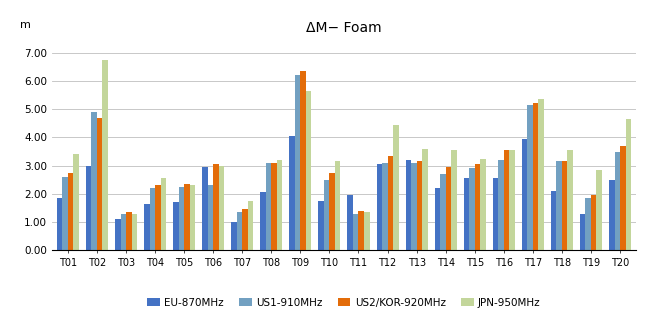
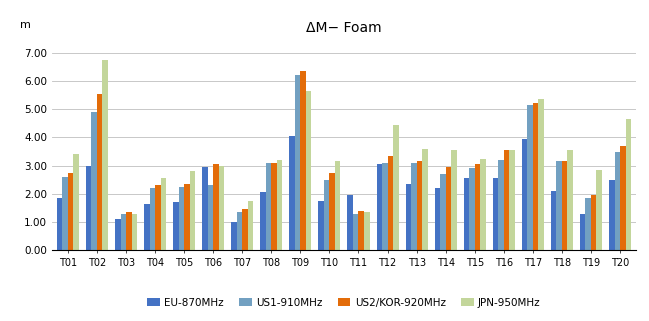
US2/KOR-920MHz/T02: 4.70 -> 5.55
JPN-950MHz/T05: 2.30 -> 2.80
EU-870MHz/T13: 3.20 -> 2.35
